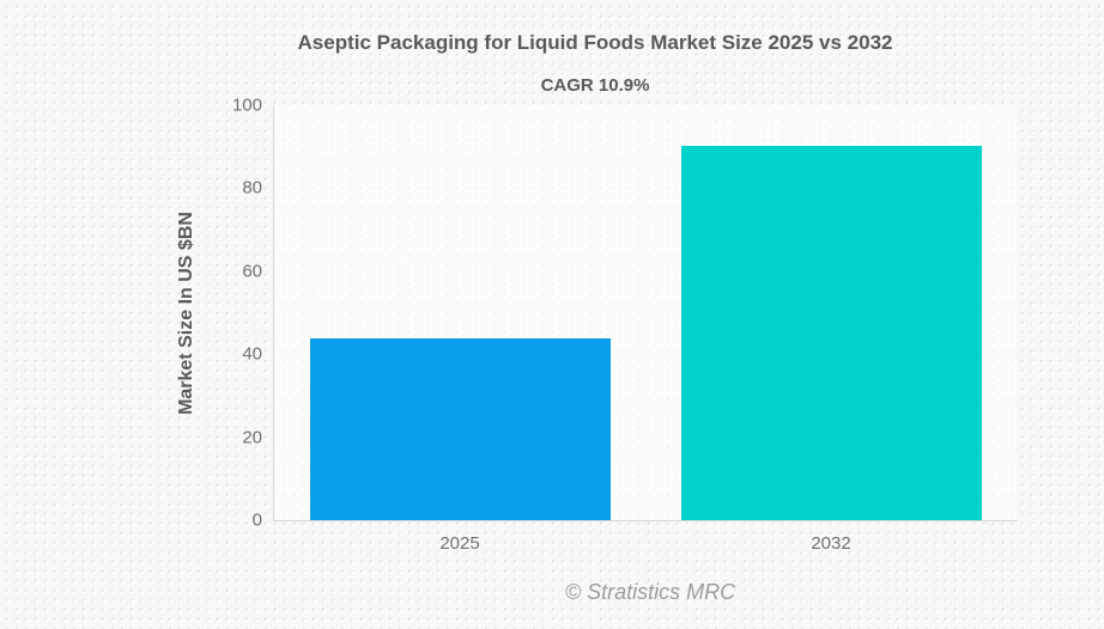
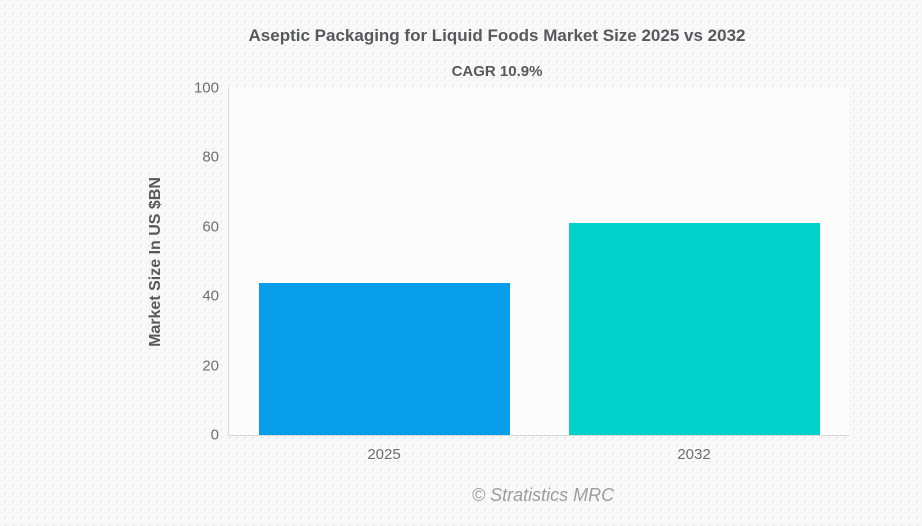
2032: 90 -> 61
